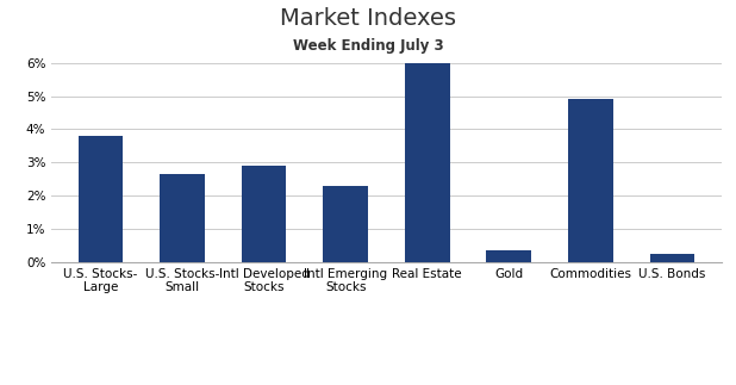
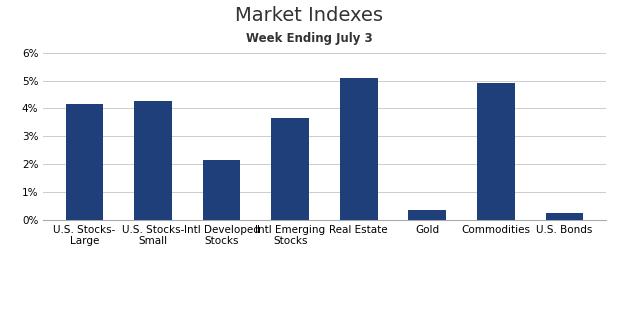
U.S. Stocks- Large: 3.80% -> 4.15%
U.S. Stocks- Small: 2.65% -> 4.25%
Intl Developed Stocks: 2.90% -> 2.15%
Intl Emerging Stocks: 2.30% -> 3.65%
Real Estate: 6.00% -> 5.10%
